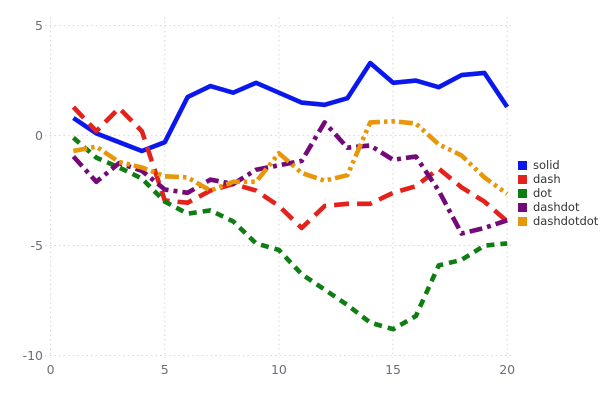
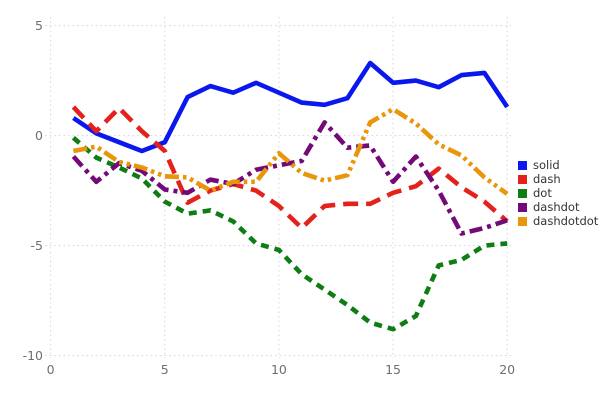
dash/5: -3.0 -> -0.7
dashdot/15: -1.1 -> -2.1
dashdotdot/15: 0.7 -> 1.2
